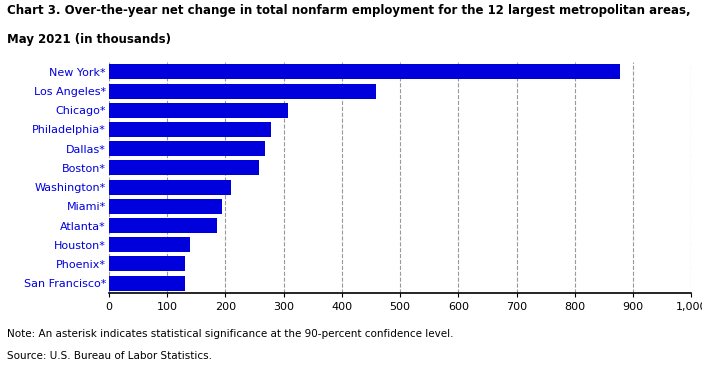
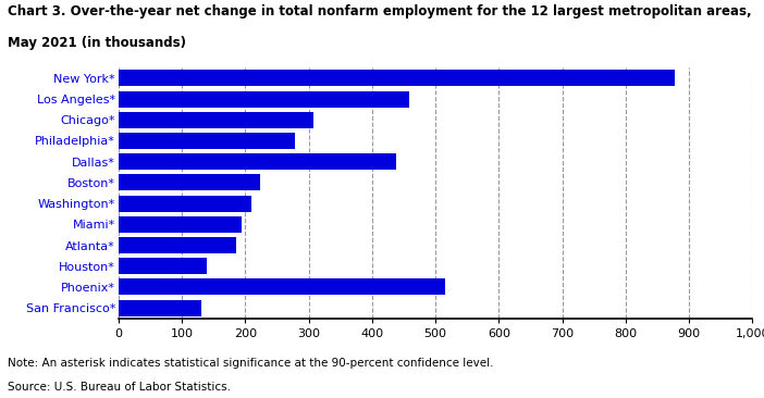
Dallas*: 268 -> 438
Boston*: 258 -> 224
Phoenix*: 130 -> 516
